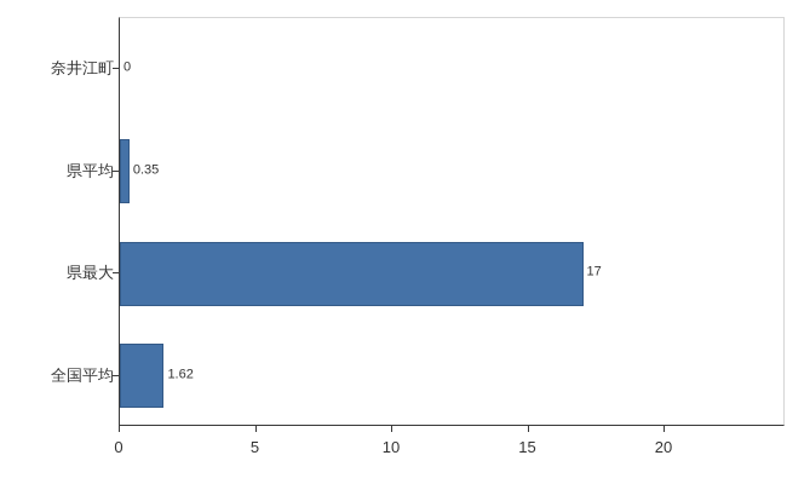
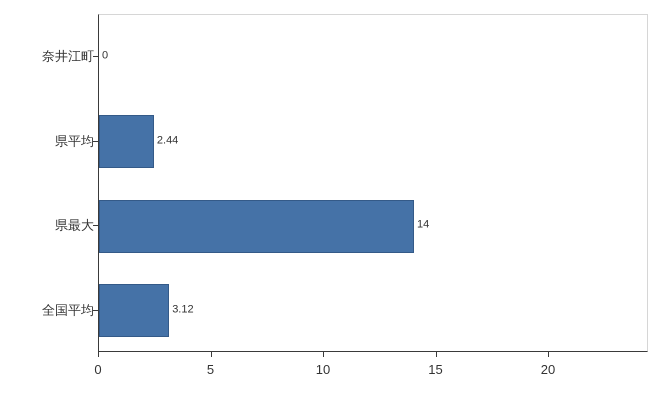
県平均: 0.35 -> 2.44
県最大: 17 -> 14
全国平均: 1.62 -> 3.12
